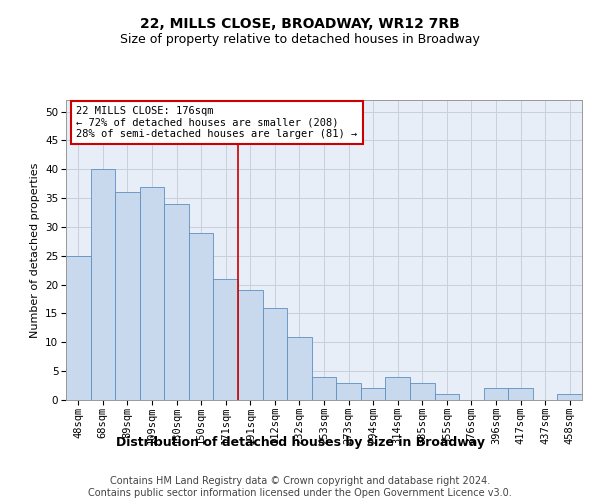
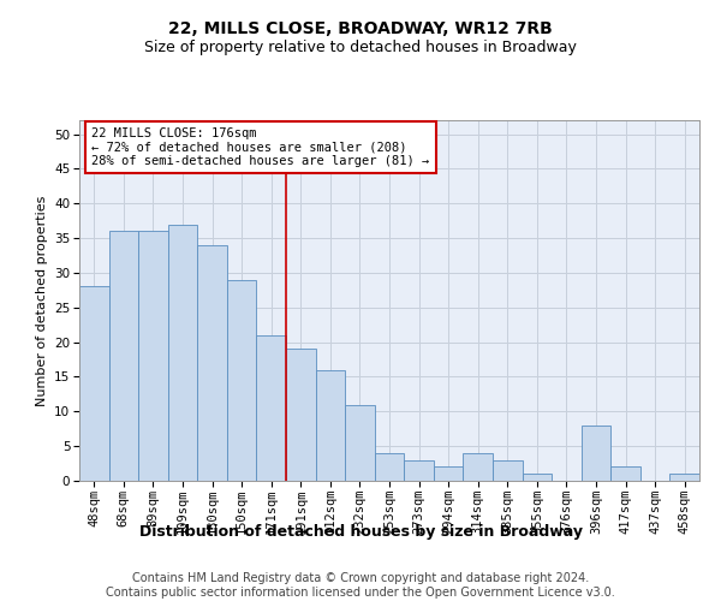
48sqm: 25 -> 28
68sqm: 40 -> 36
396sqm: 2 -> 8
